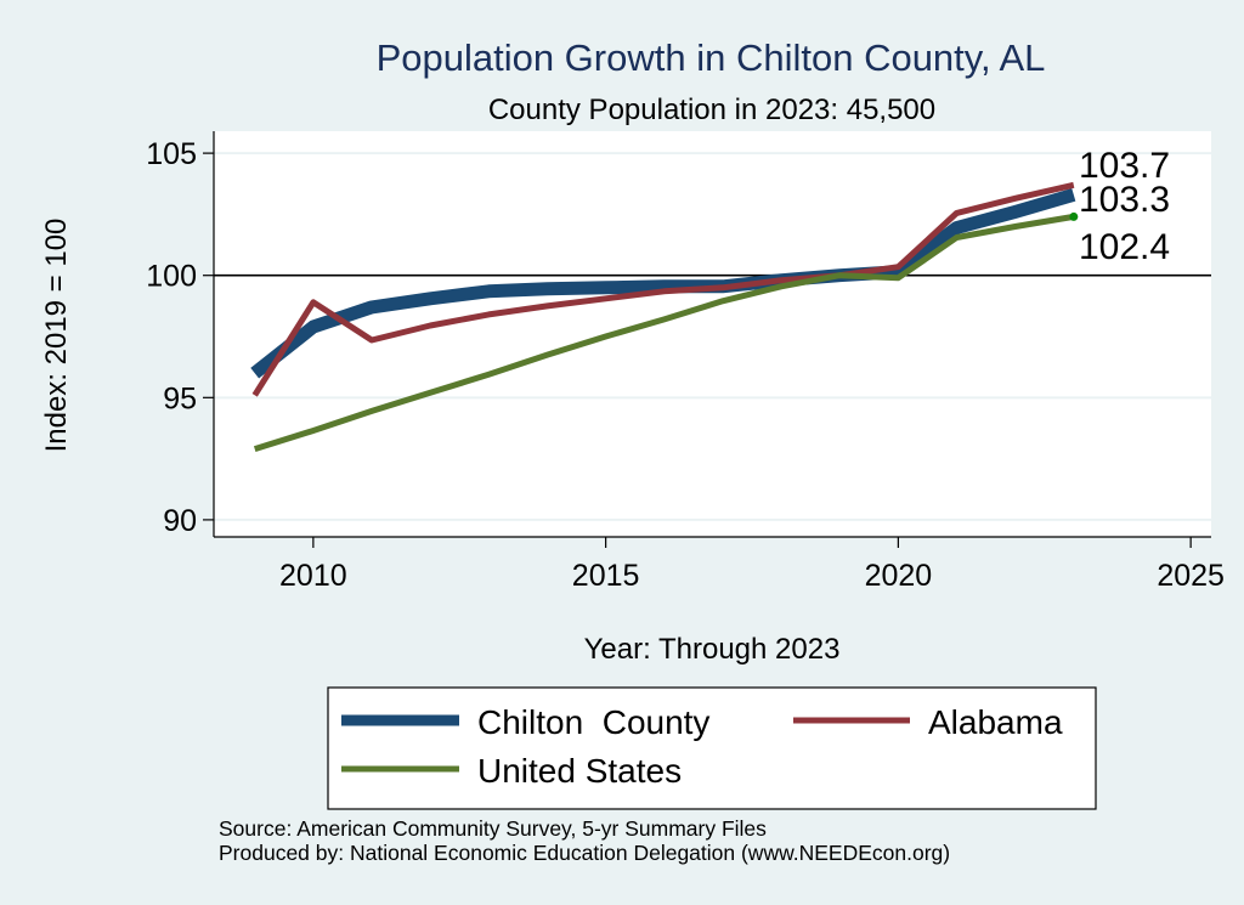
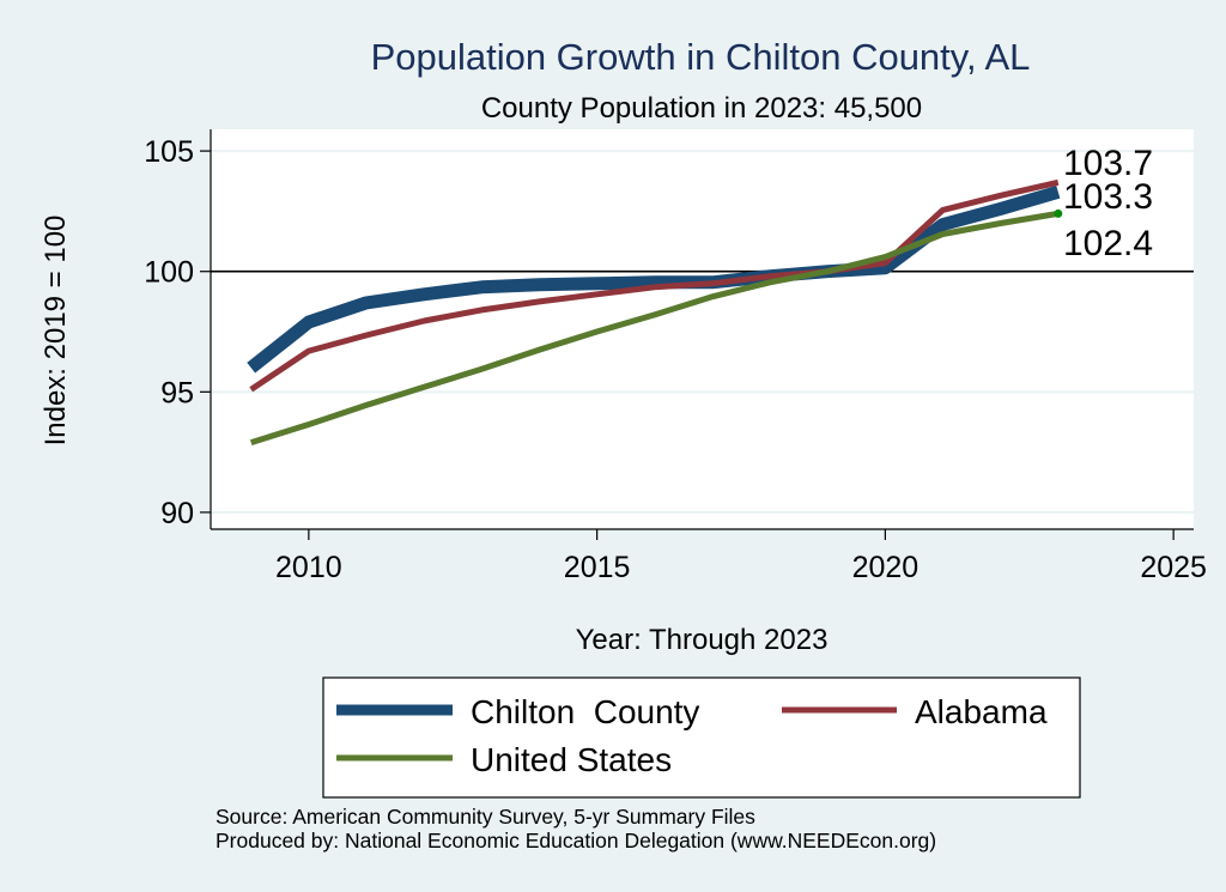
Alabama/2010: 98.9 -> 96.7
United States/2020: 99.9 -> 100.6
